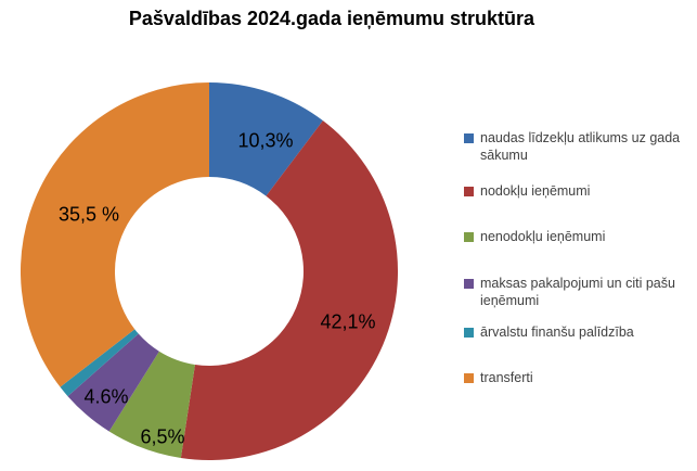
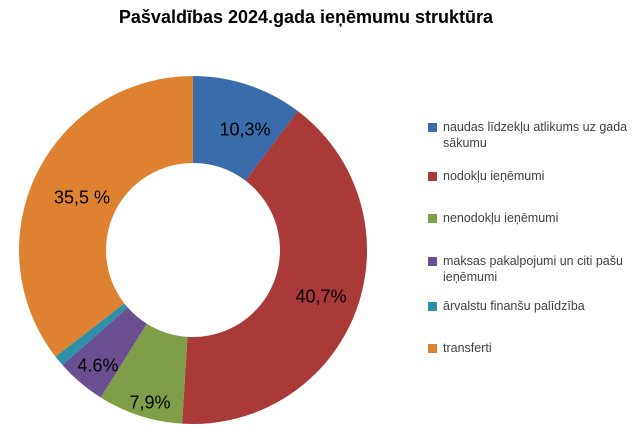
nodokļu ieņēmumi: 42,1% -> 40,7%
nenodokļu ieņēmumi: 6,5% -> 7,9%
